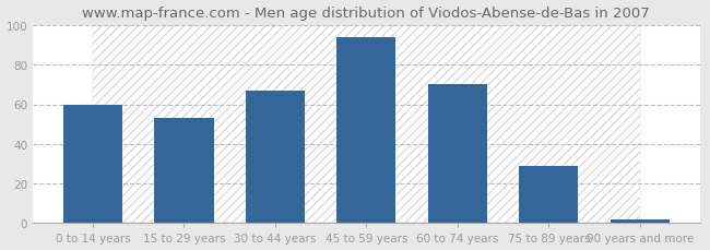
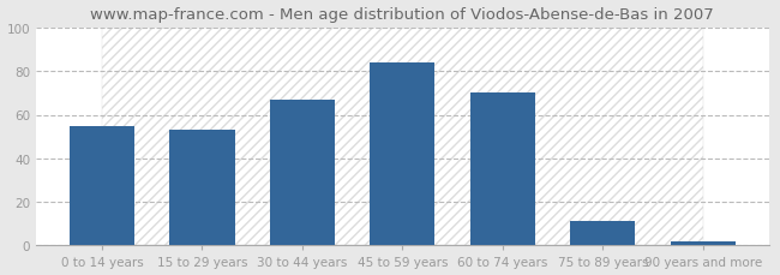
0 to 14 years: 60 -> 55
45 to 59 years: 94 -> 84
75 to 89 years: 29 -> 11
